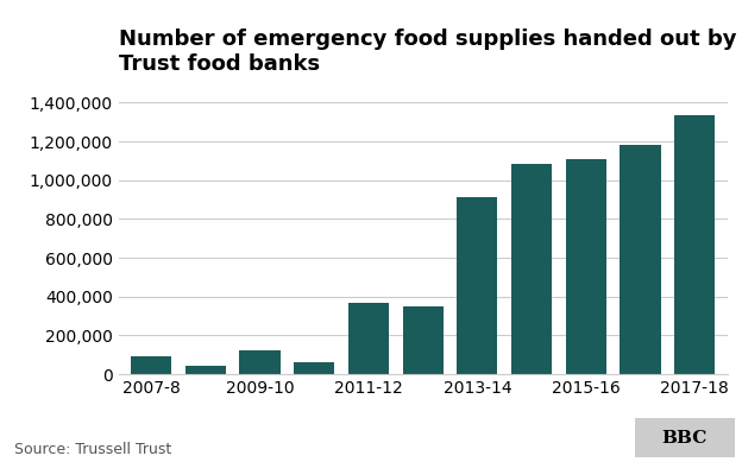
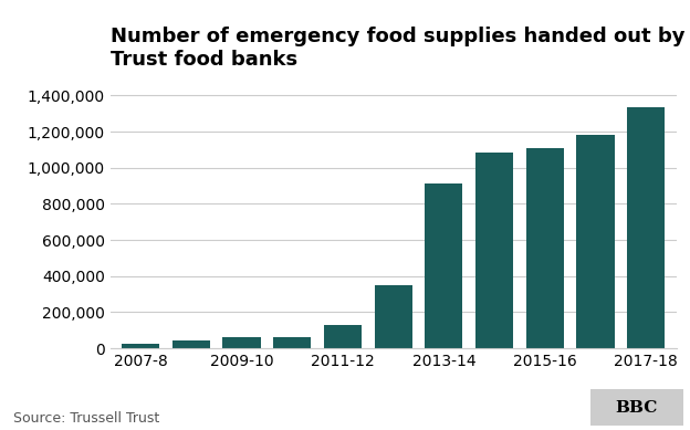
2007-8: 90,000 -> 30,000
2009-10: 120,000 -> 60,000
2011-12: 370,000 -> 130,000
